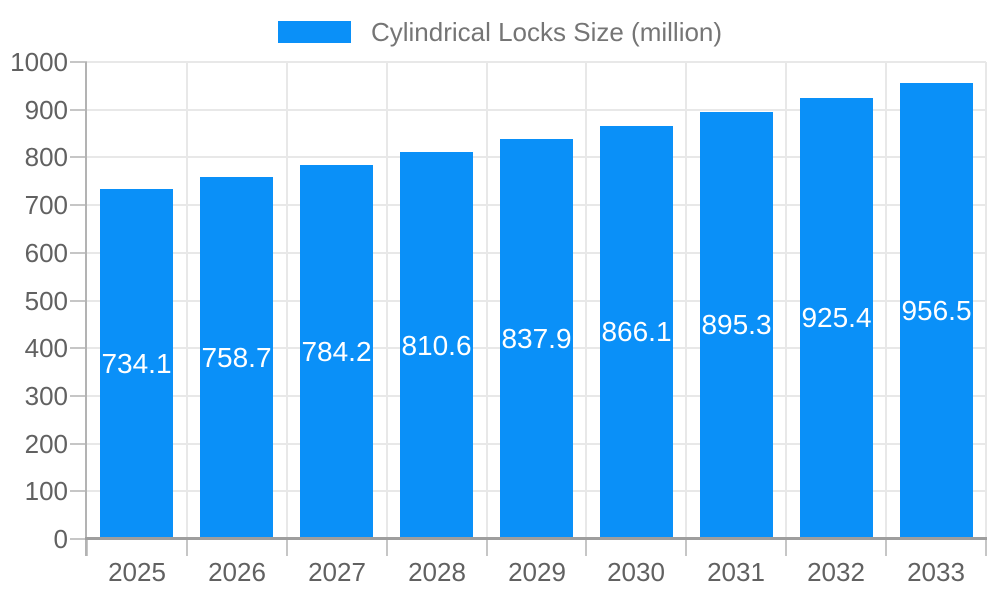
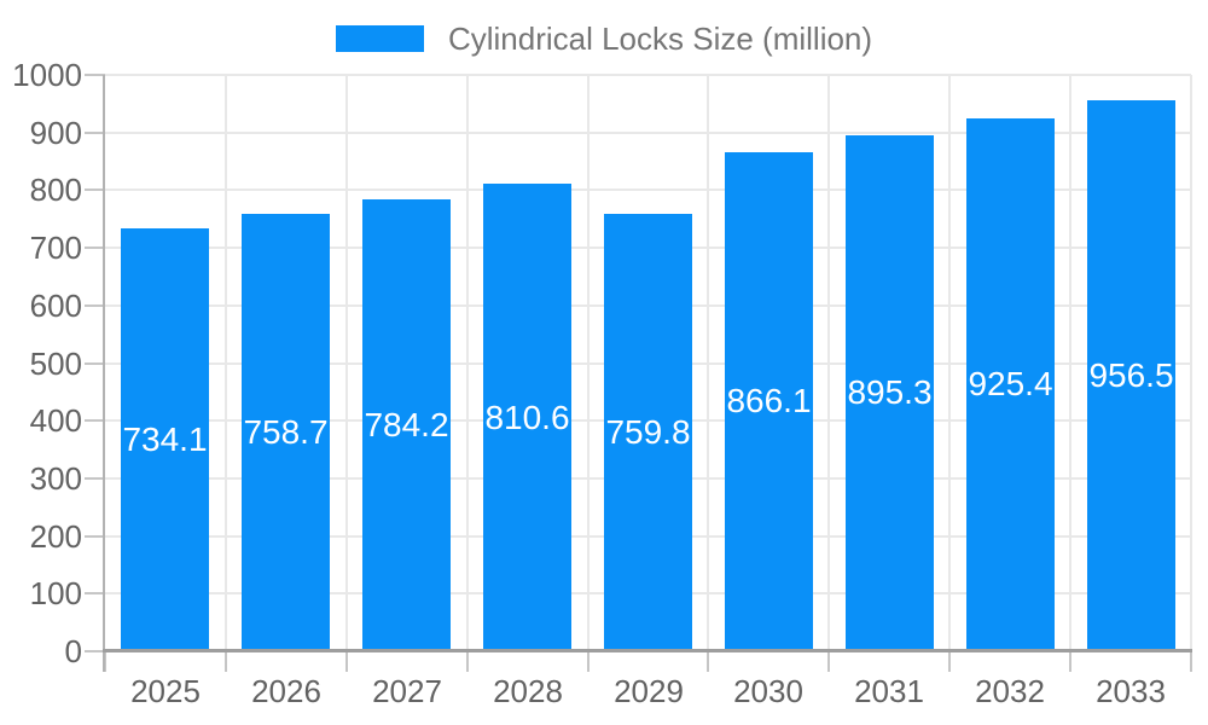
2029: 837.9 -> 759.8
